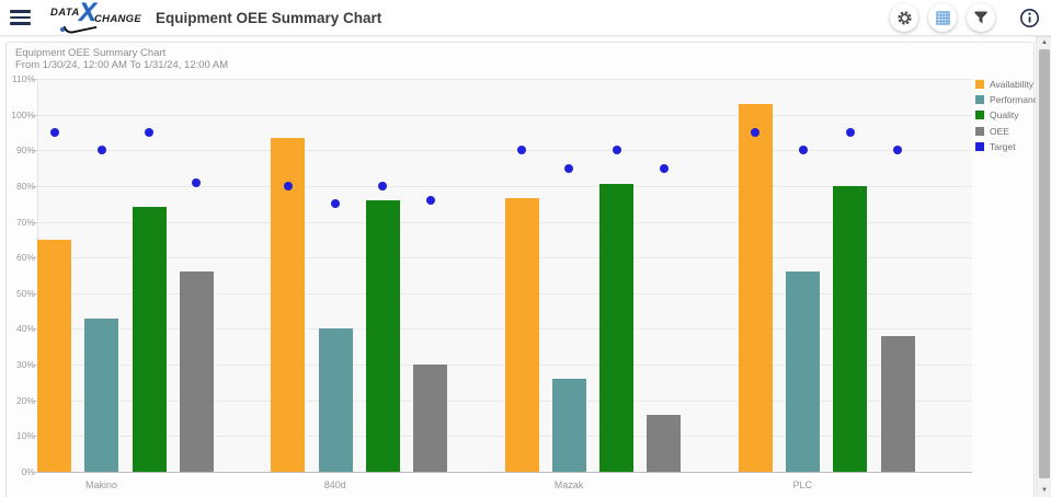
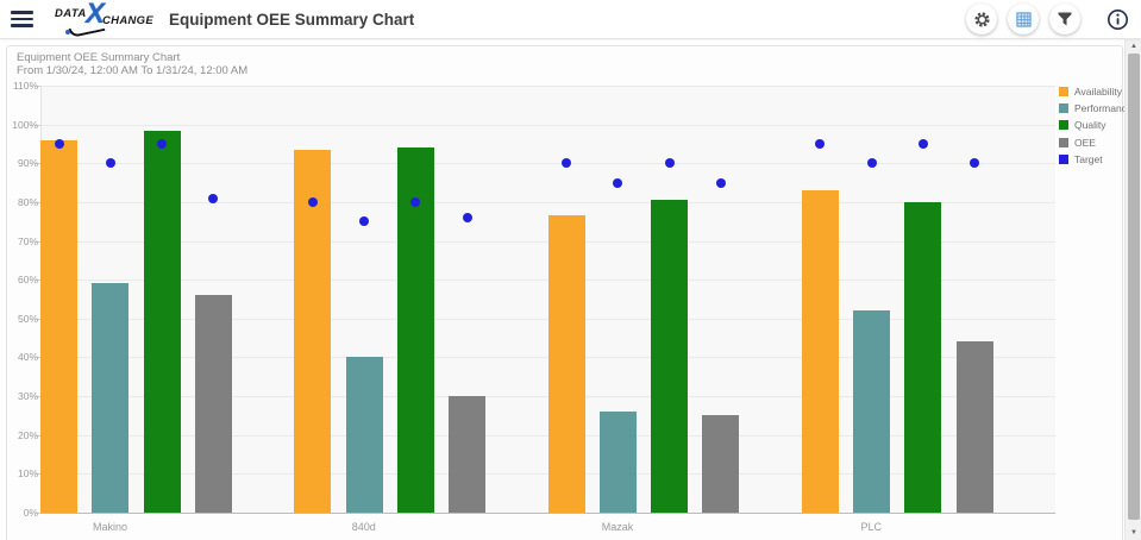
Availability/Makino: 65% -> 96%
Performance/Makino: 43% -> 59%
Quality/Makino: 74% -> 98%
Quality/840d: 76% -> 94%
OEE/Mazak: 16% -> 25%
Availability/PLC: 103% -> 83%
Performance/PLC: 56% -> 52%
OEE/PLC: 38% -> 44%
